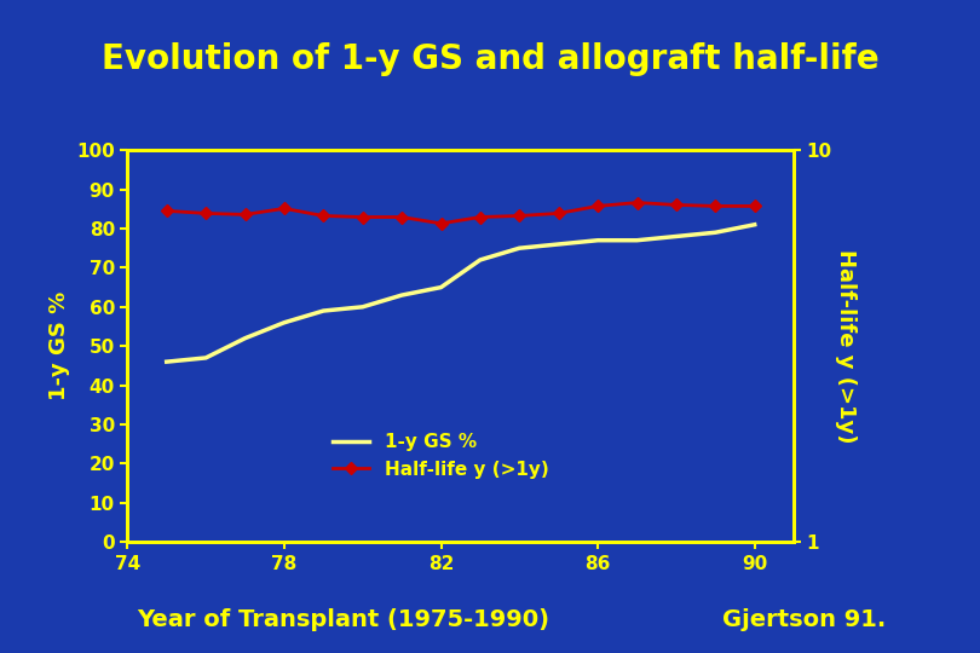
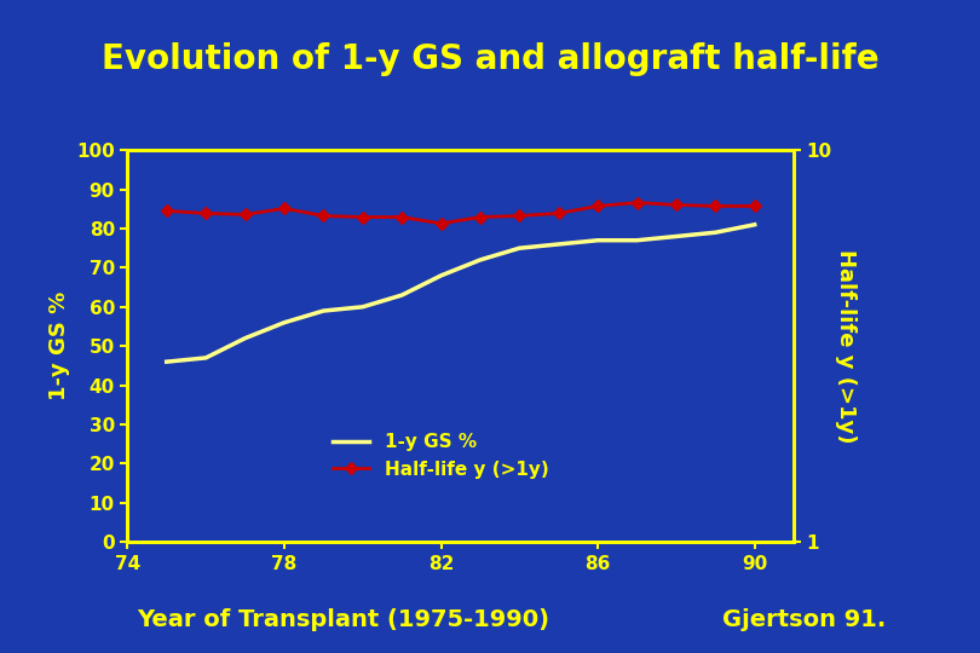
1-y GS %/82: 65 -> 68
